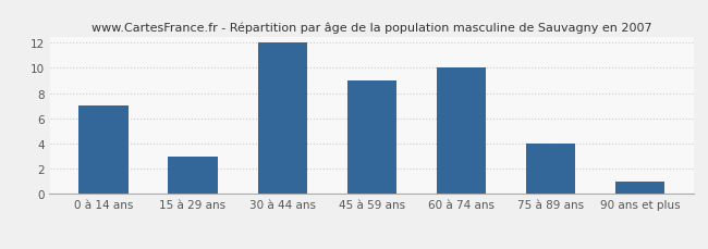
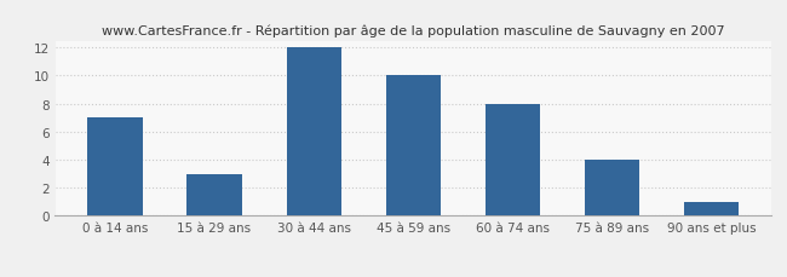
45 à 59 ans: 9 -> 10
60 à 74 ans: 10 -> 8
